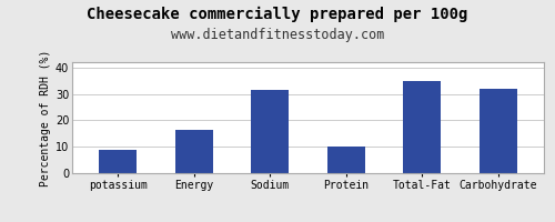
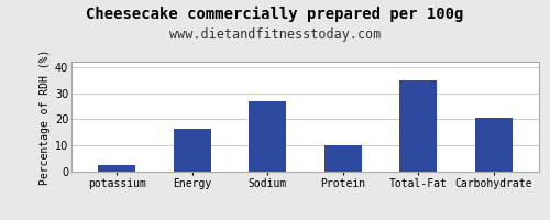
potassium: 9.0 -> 2.5
Sodium: 31.5 -> 27.0
Carbohydrate: 32.0 -> 20.5
